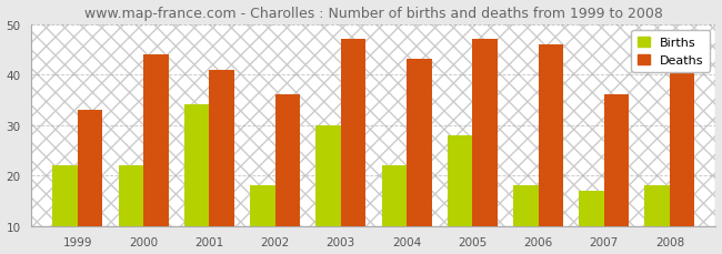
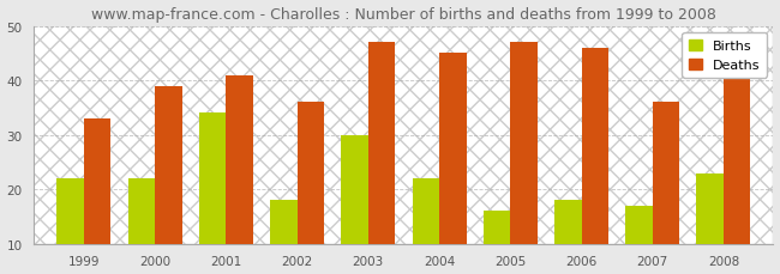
Deaths/2000: 44 -> 39
Deaths/2004: 43 -> 45
Births/2005: 28 -> 16
Births/2008: 18 -> 23
